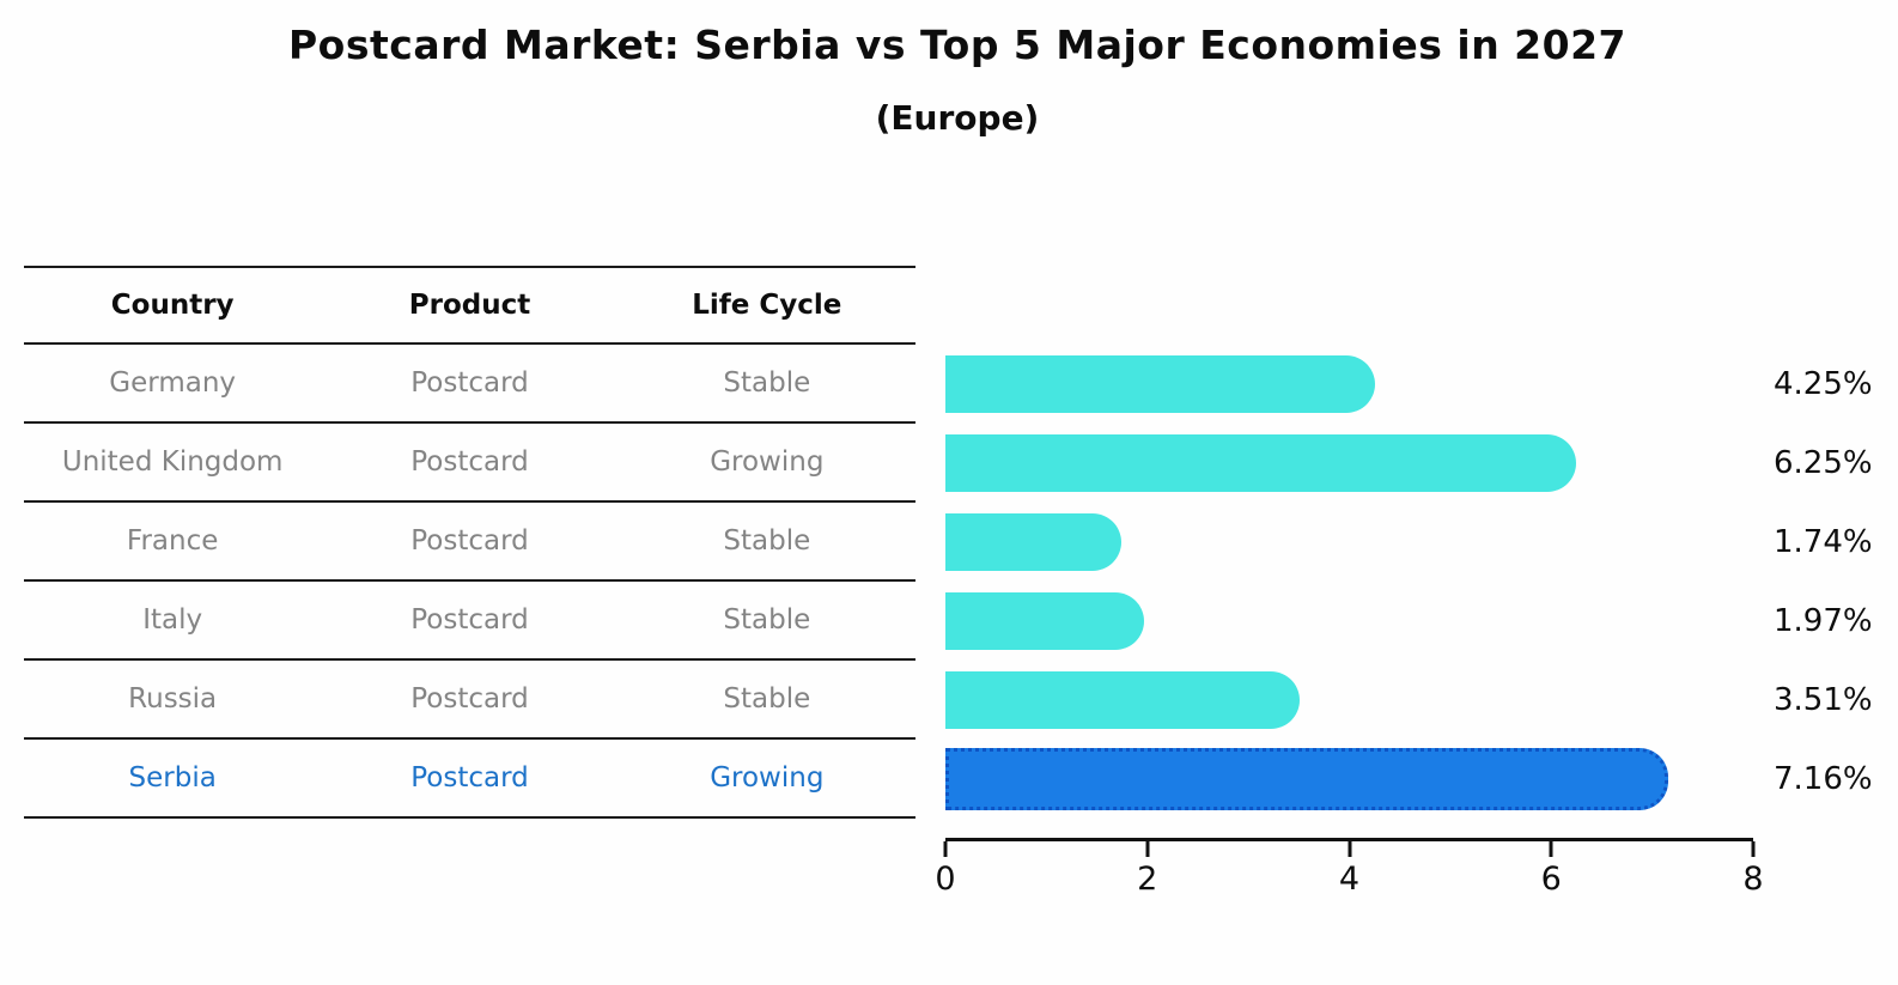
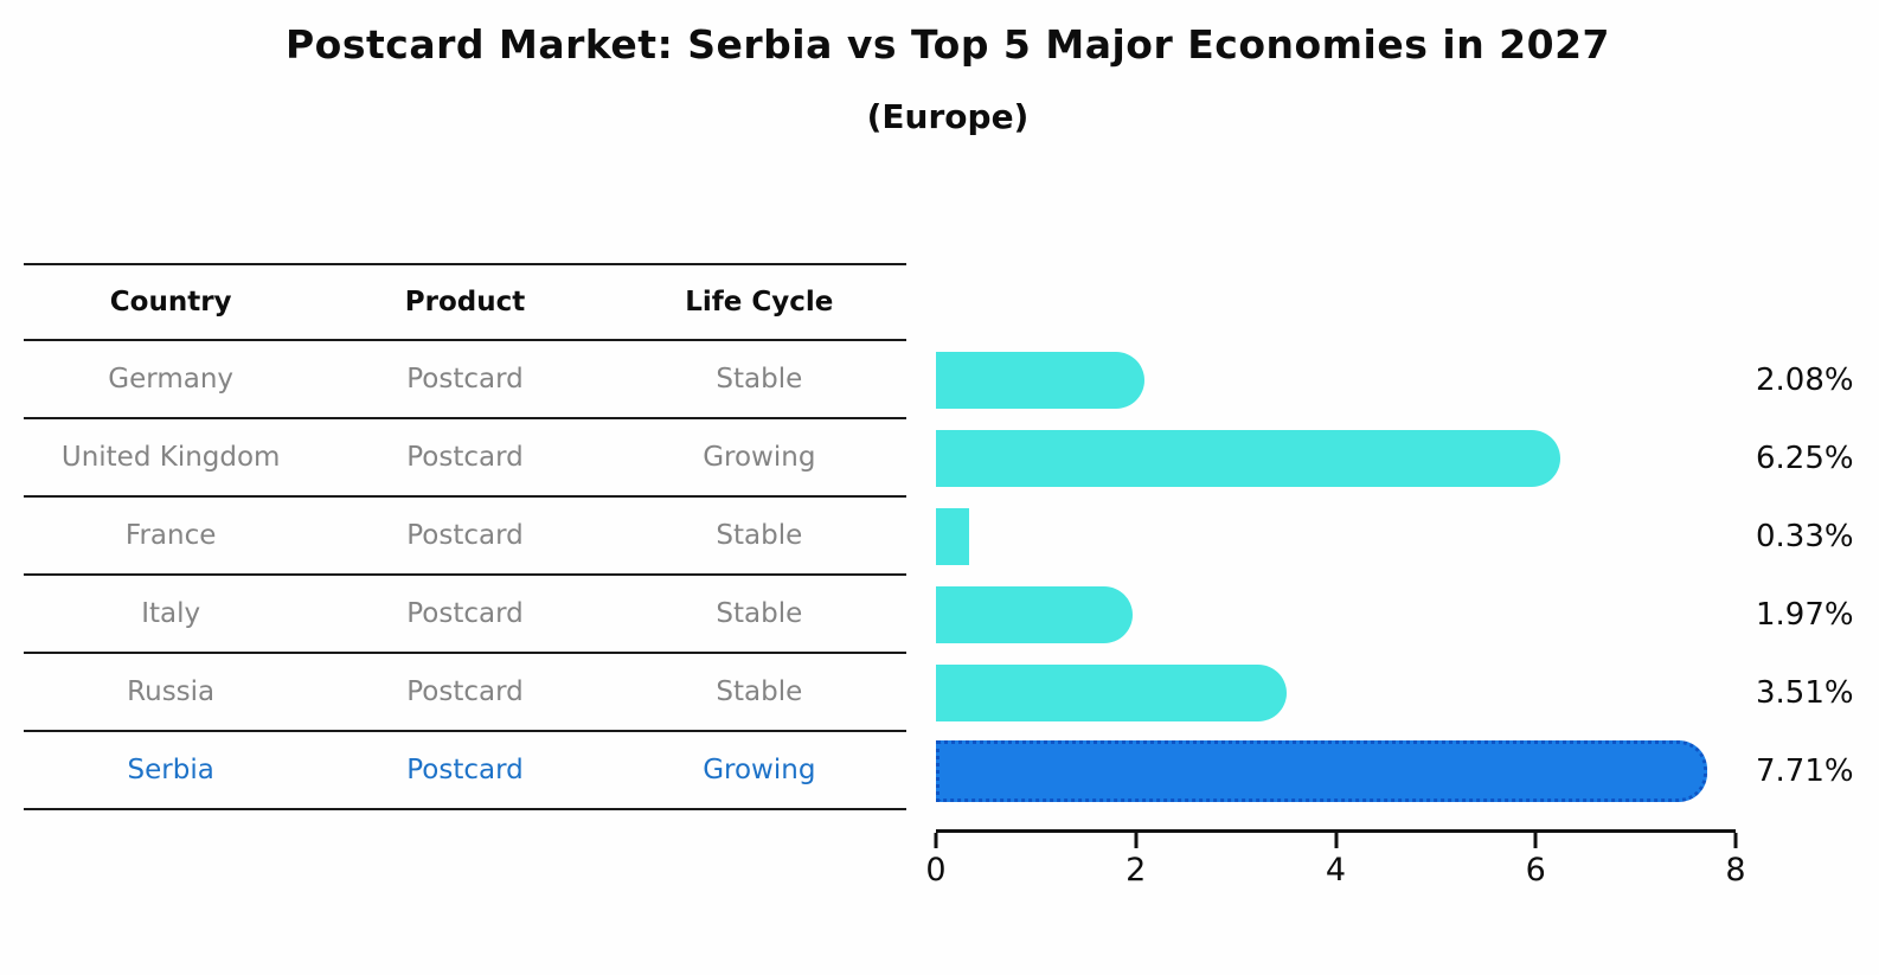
Germany: 4.25% -> 2.08%
France: 1.74% -> 0.33%
Serbia: 7.16% -> 7.71%
